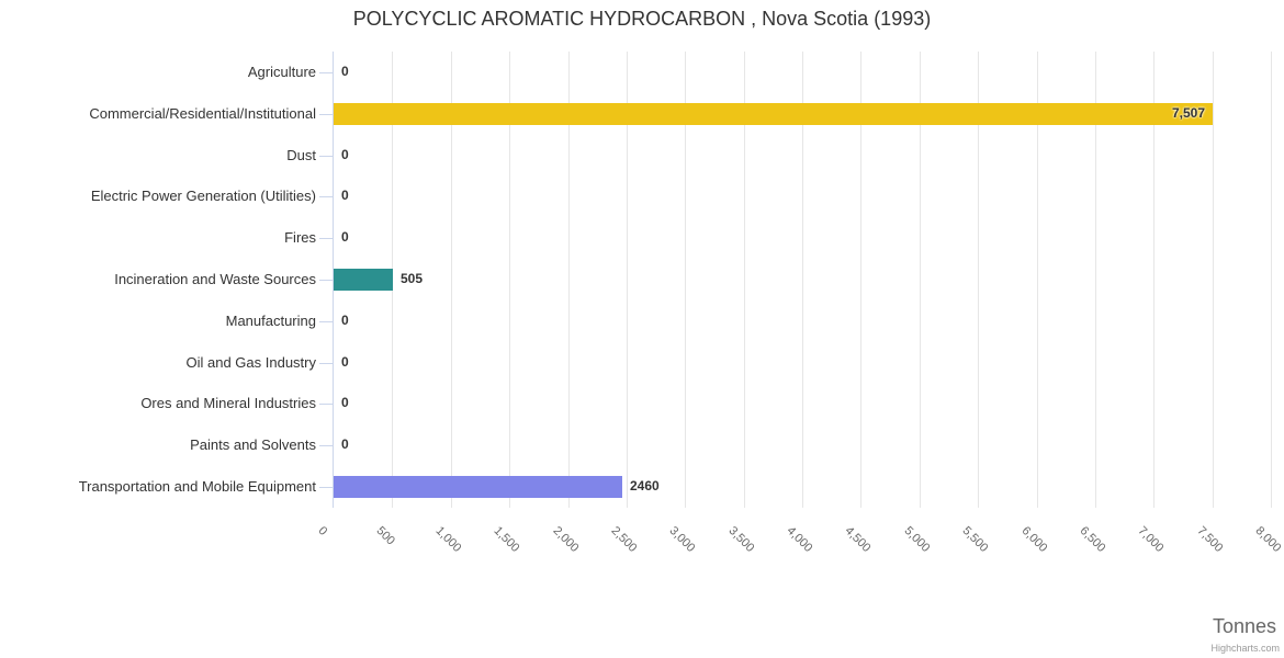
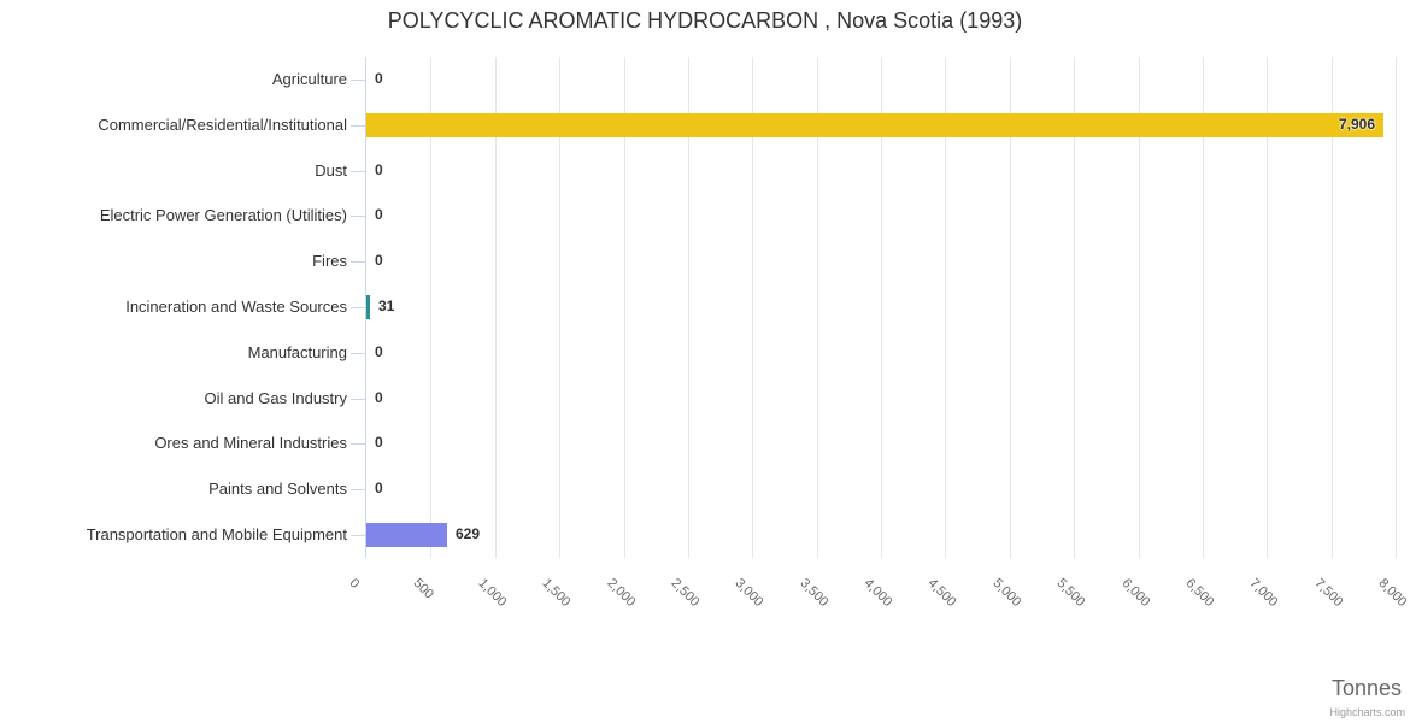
Commercial/Residential/Institutional: 7,507 -> 7,906
Incineration and Waste Sources: 505 -> 31
Transportation and Mobile Equipment: 2460 -> 629
